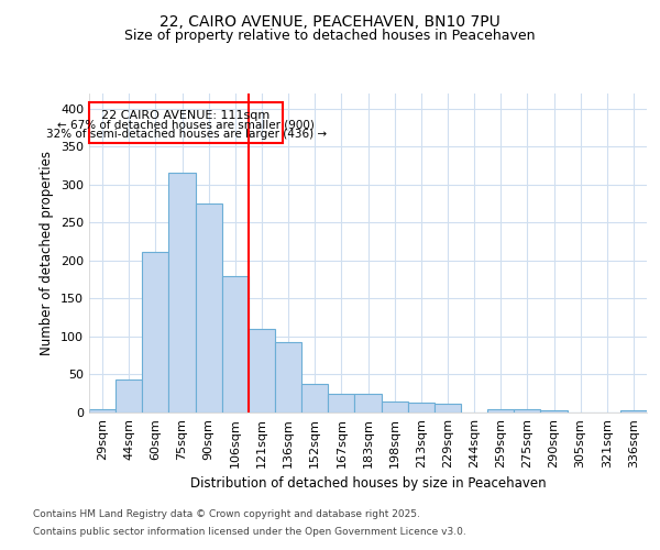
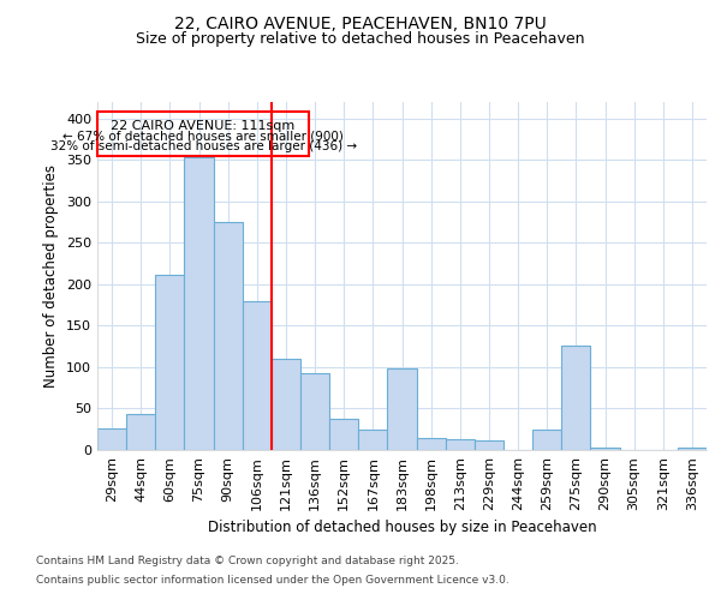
29sqm: 4 -> 26
75sqm: 315 -> 354
183sqm: 25 -> 98
259sqm: 5 -> 24
275sqm: 5 -> 126
